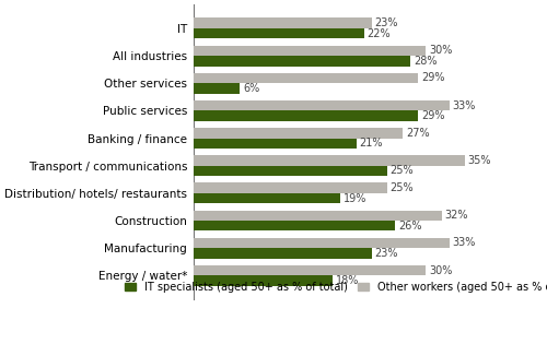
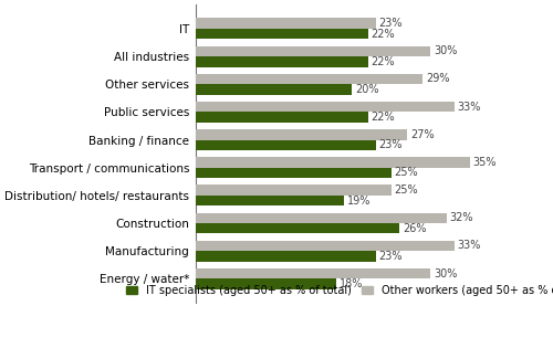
IT specialists (aged 50+ as % of total)/All industries: 28% -> 22%
IT specialists (aged 50+ as % of total)/Other services: 6% -> 20%
IT specialists (aged 50+ as % of total)/Public services: 29% -> 22%
IT specialists (aged 50+ as % of total)/Banking / finance: 21% -> 23%
